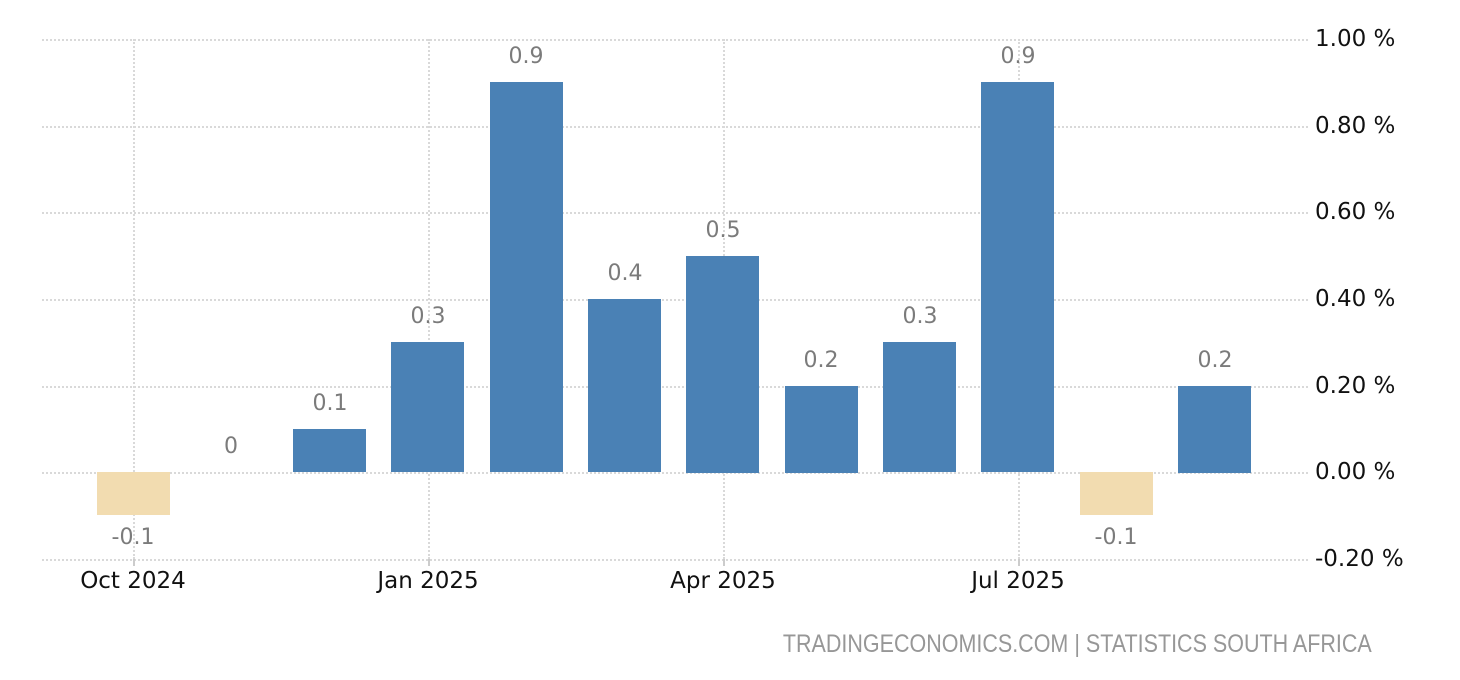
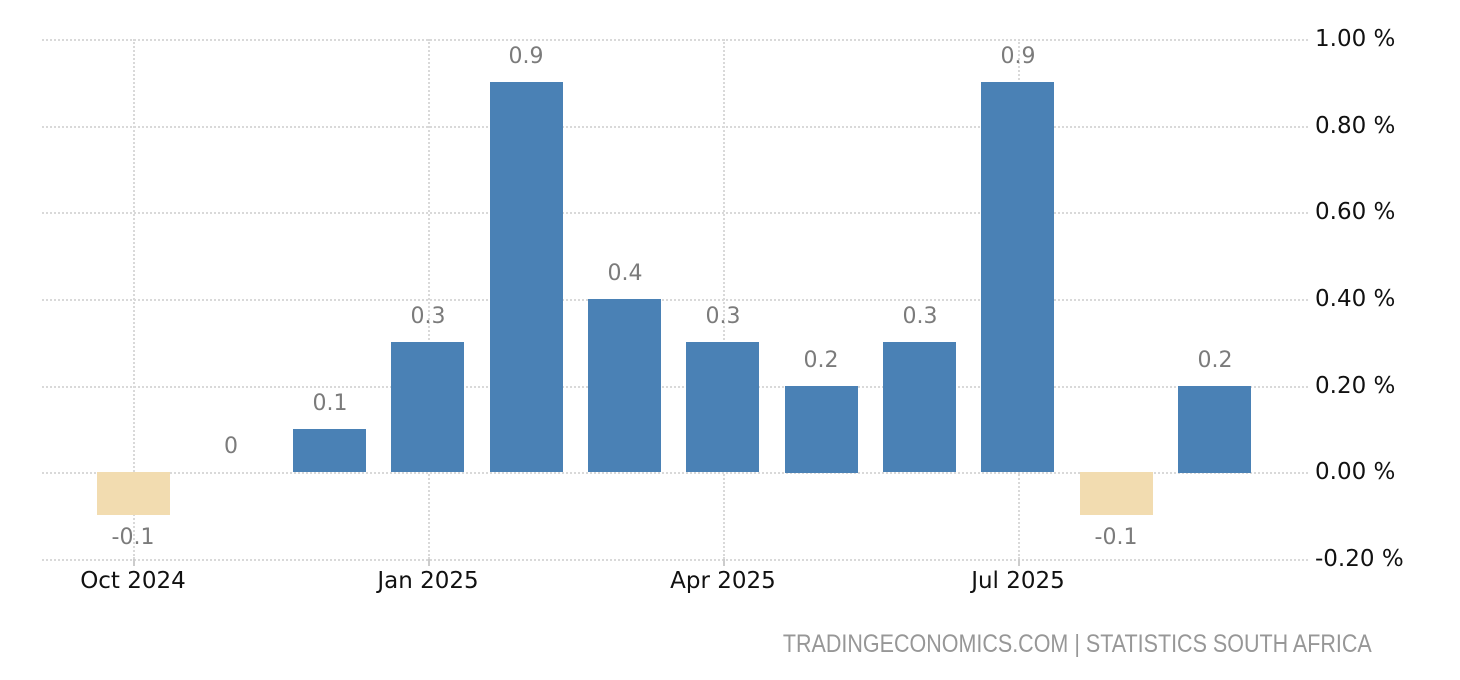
Apr 2025: 0.5 -> 0.3
